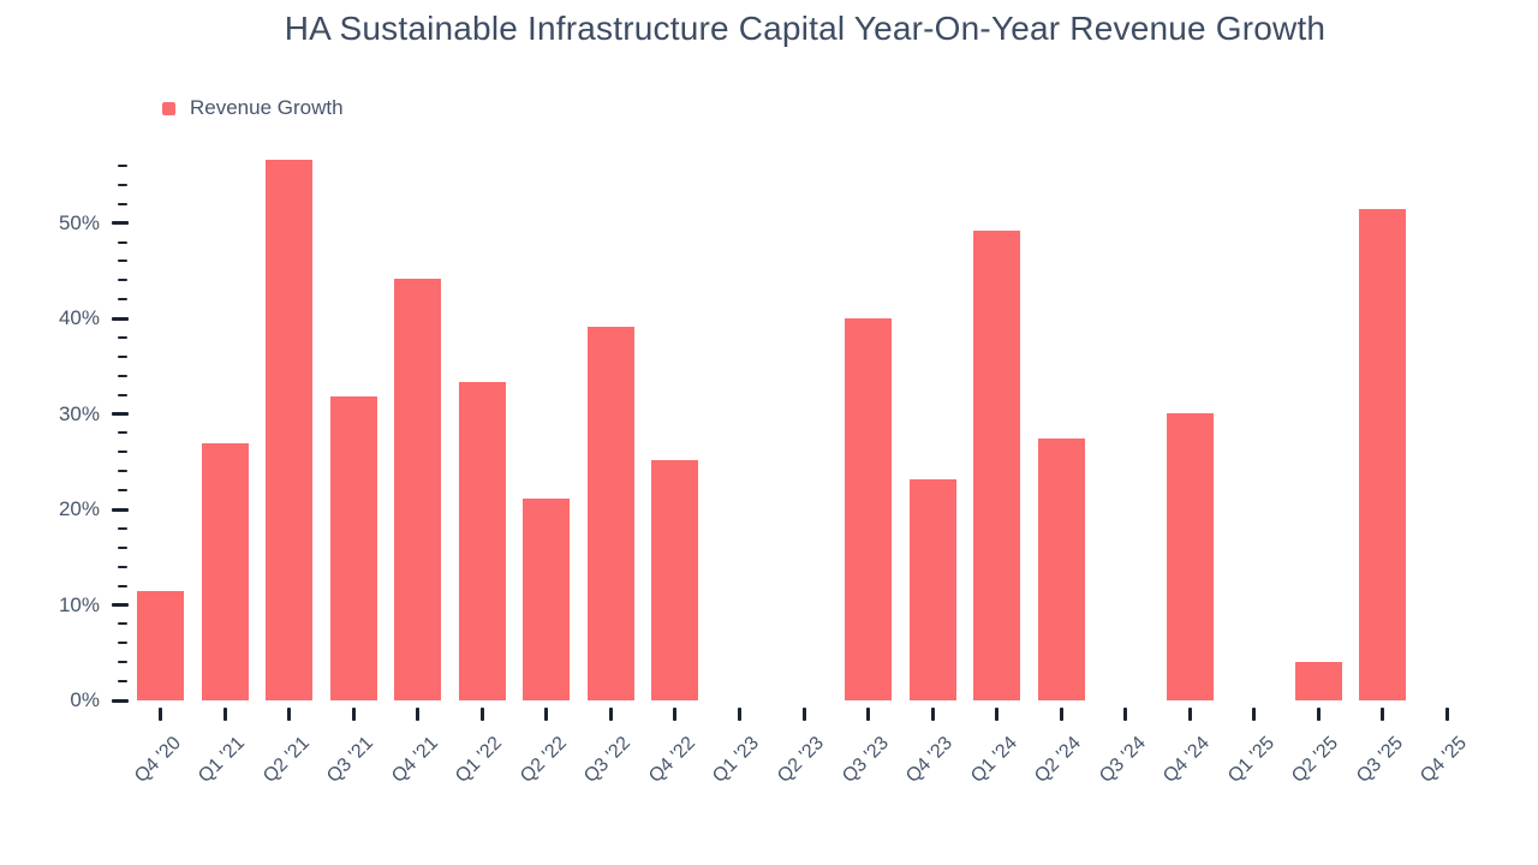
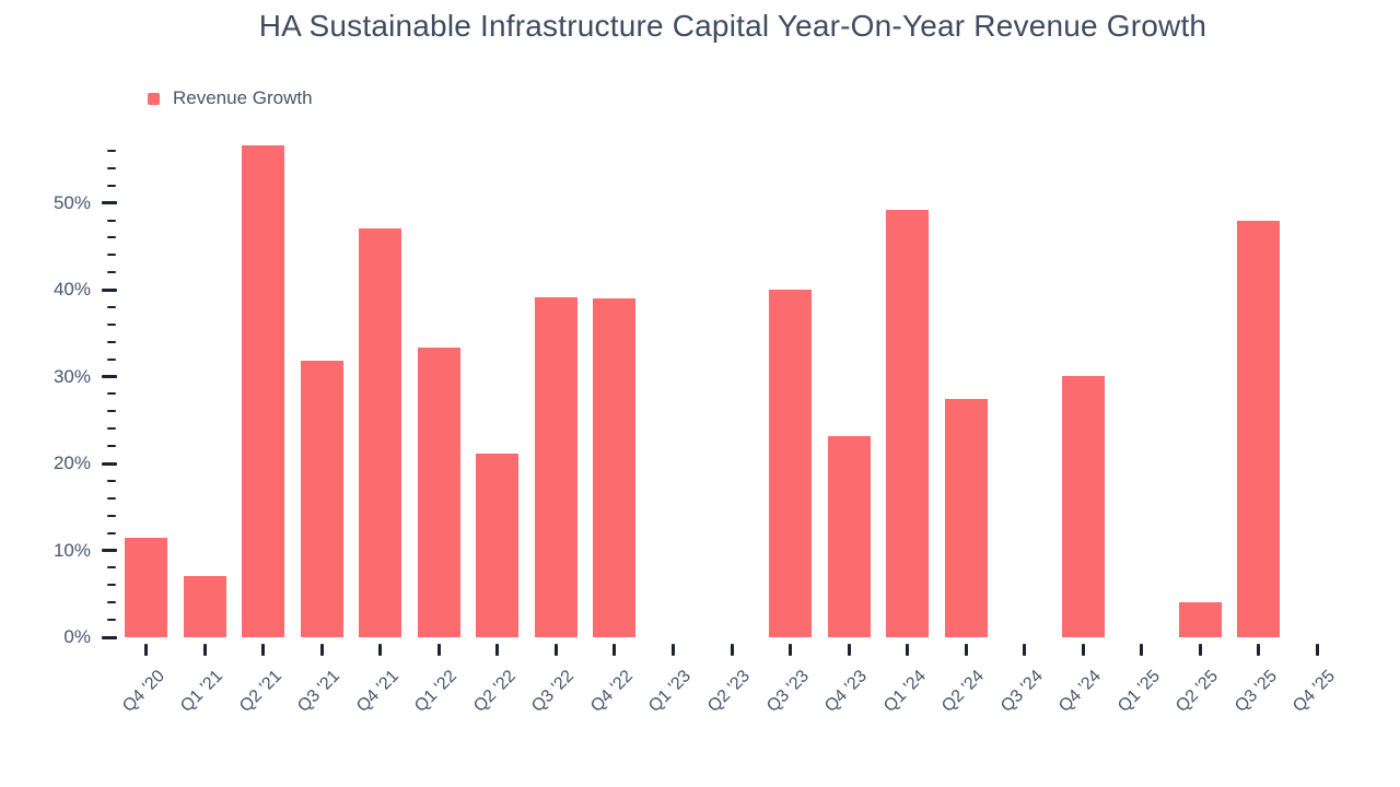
Q1 '21: 27% -> 7%
Q4 '21: 44% -> 47%
Q4 '22: 25% -> 39%
Q3 '25: 52% -> 48%
